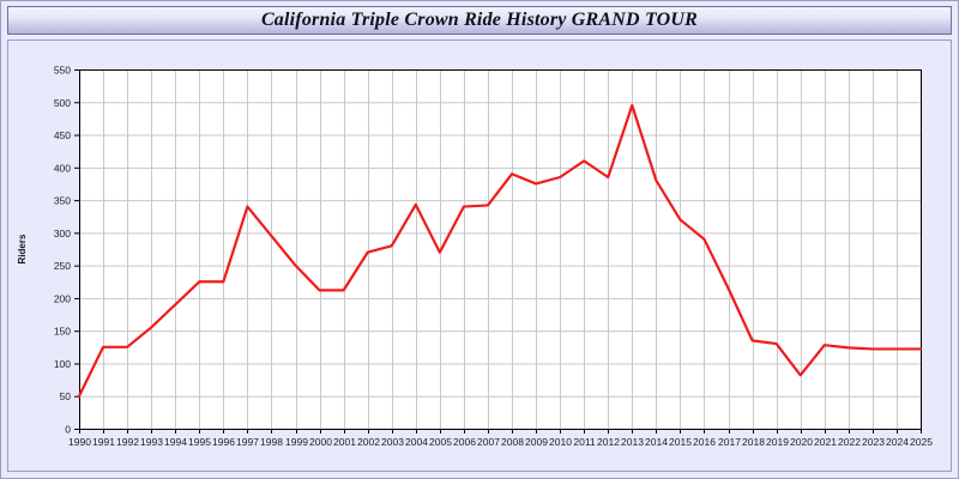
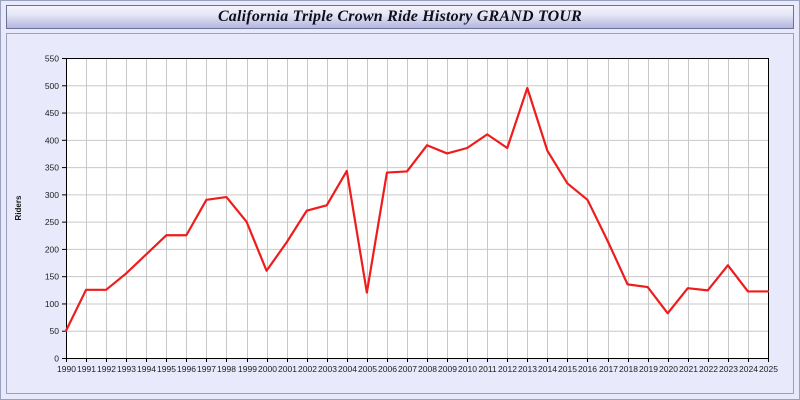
1997: 340 -> 290
2000: 210 -> 160
2005: 270 -> 120
2023: 120 -> 170
